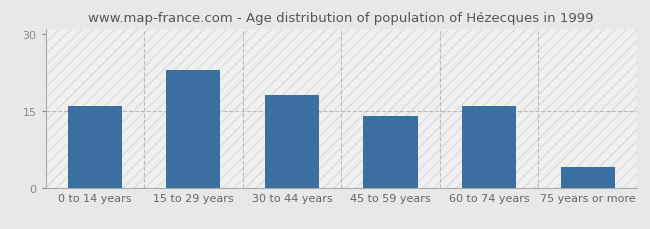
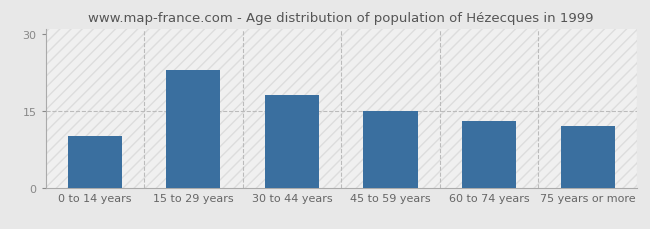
0 to 14 years: 16 -> 10
45 to 59 years: 14 -> 15
60 to 74 years: 16 -> 13
75 years or more: 4 -> 12
